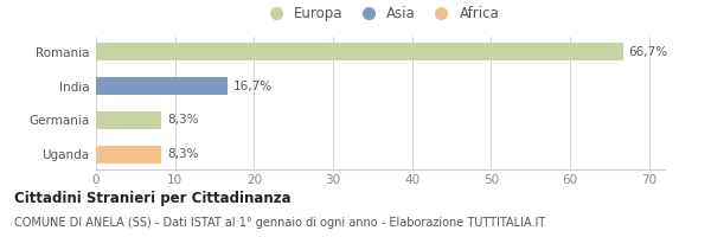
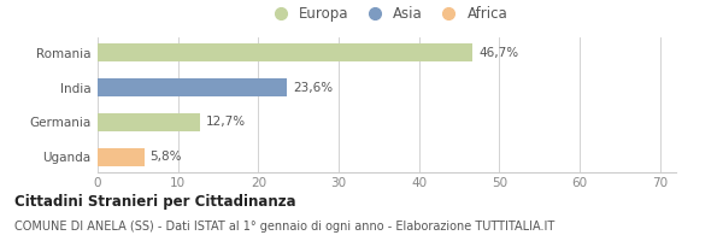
Romania: 66,7% -> 46,7%
India: 16,7% -> 23,6%
Germania: 8,3% -> 12,7%
Uganda: 8,3% -> 5,8%
